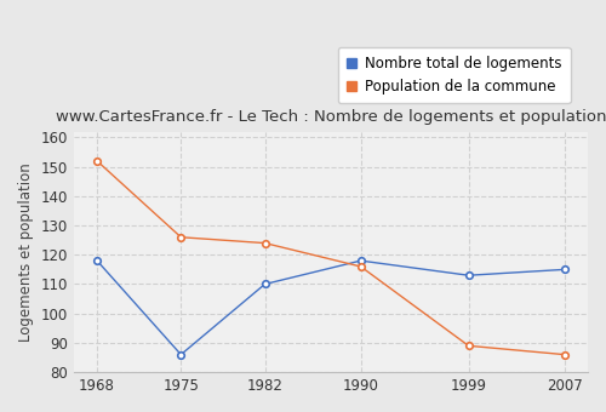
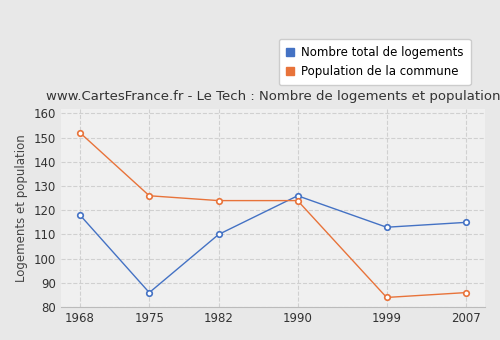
Nombre total de logements/1990: 118 -> 126
Population de la commune/1990: 116 -> 124
Population de la commune/1999: 89 -> 84
